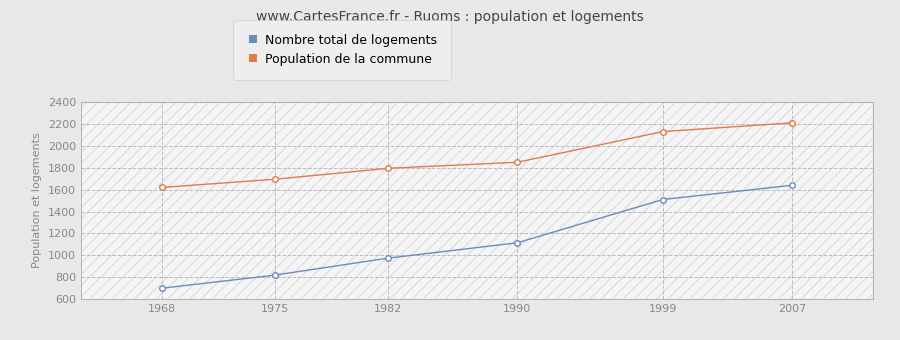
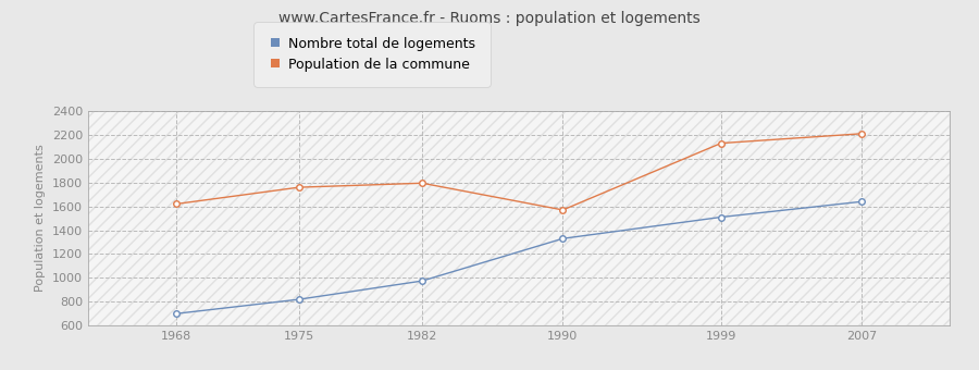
Population de la commune/1975: 1700 -> 1760
Nombre total de logements/1990: 1120 -> 1330
Population de la commune/1990: 1850 -> 1570
